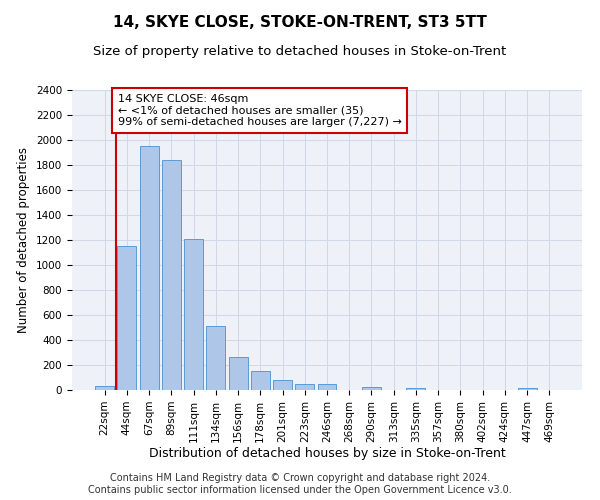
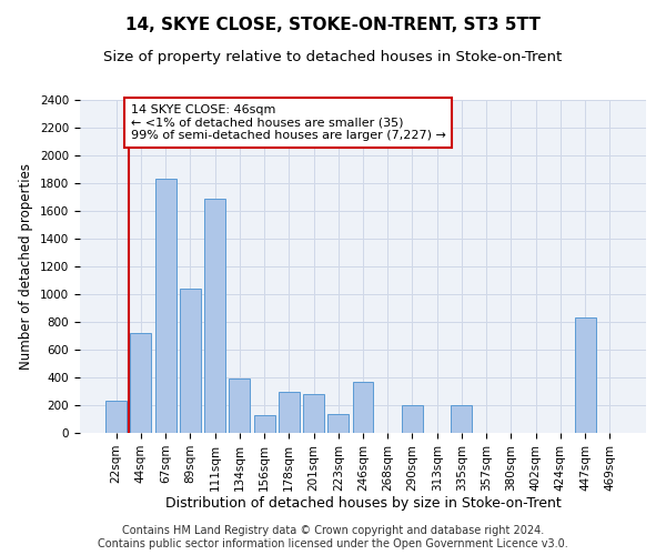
22sqm: 30 -> 230
44sqm: 1150 -> 720
67sqm: 1950 -> 1830
89sqm: 1840 -> 1040
111sqm: 1210 -> 1690
134sqm: 510 -> 390
156sqm: 260 -> 130
178sqm: 160 -> 300
201sqm: 80 -> 280
223sqm: 50 -> 140
246sqm: 40 -> 370
290sqm: 20 -> 200
335sqm: 20 -> 200
447sqm: 20 -> 830
